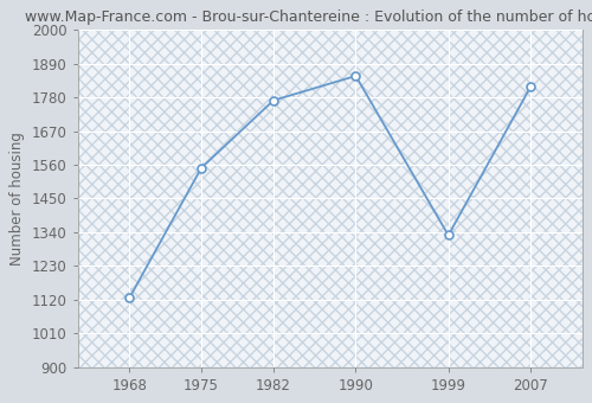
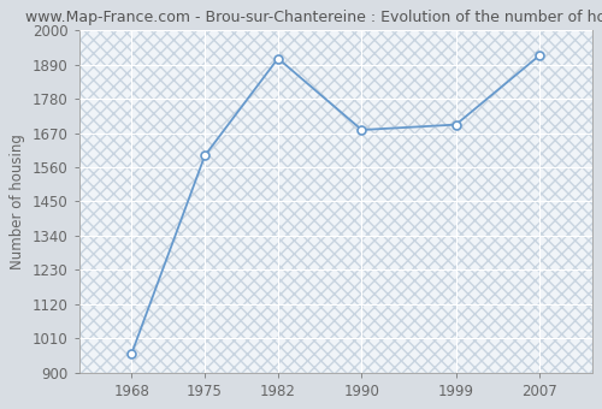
1968: 1125 -> 960
1975: 1550 -> 1597
1982: 1770 -> 1910
1990: 1850 -> 1680
1999: 1330 -> 1697
2007: 1815 -> 1920
